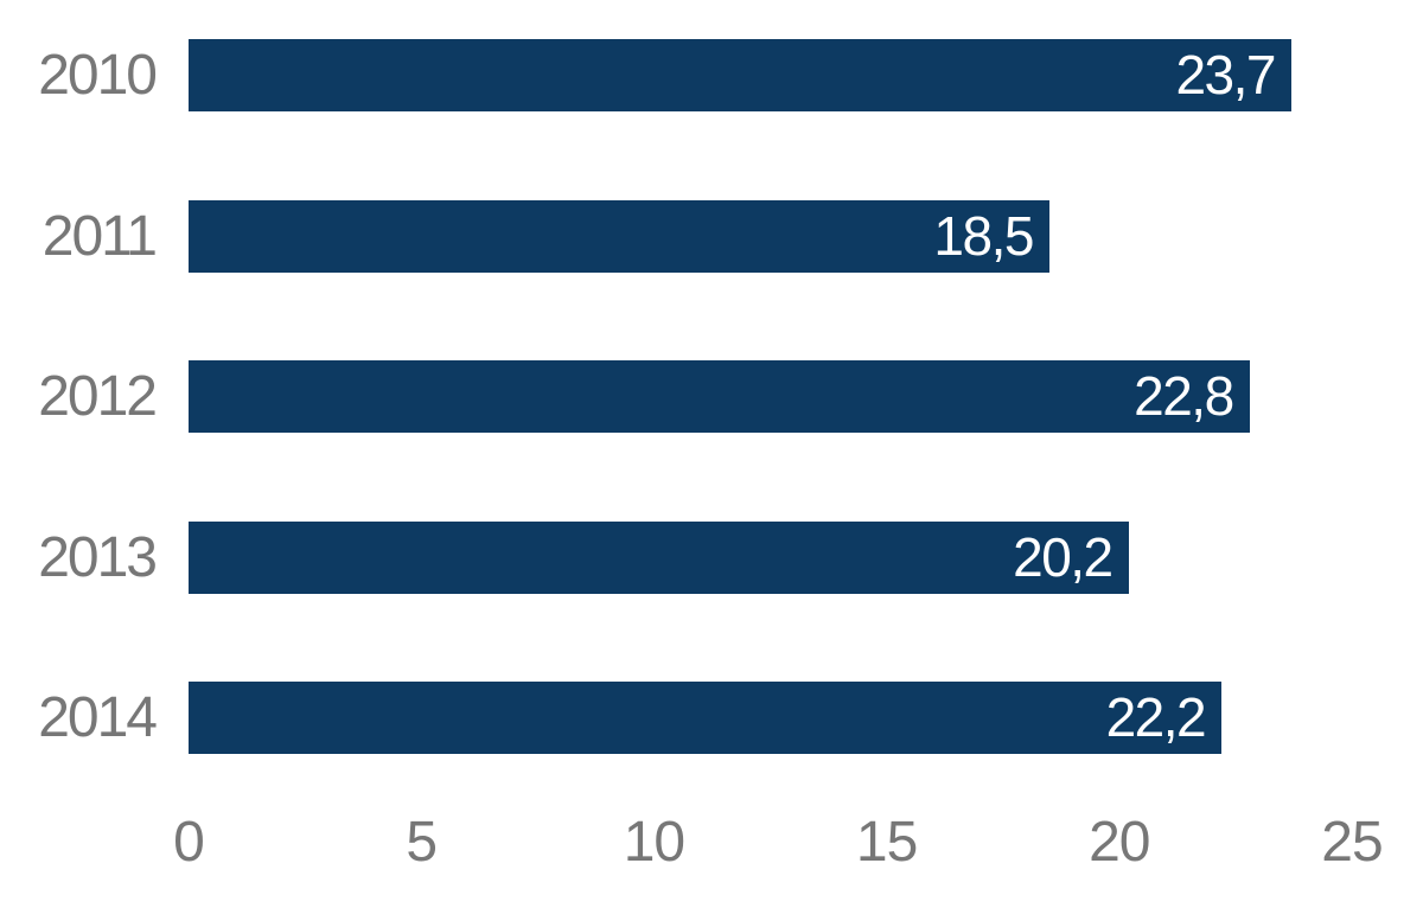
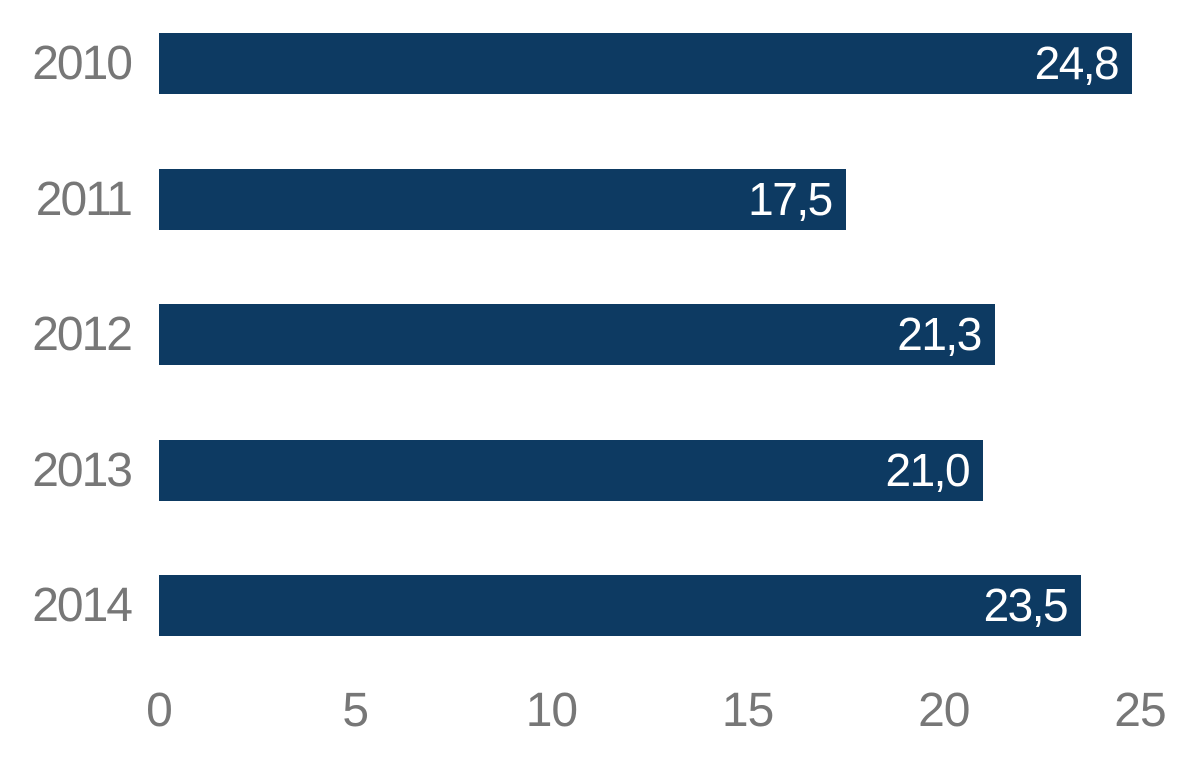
2010: 23,7 -> 24,8
2011: 18,5 -> 17,5
2012: 22,8 -> 21,3
2013: 20,2 -> 21,0
2014: 22,2 -> 23,5
